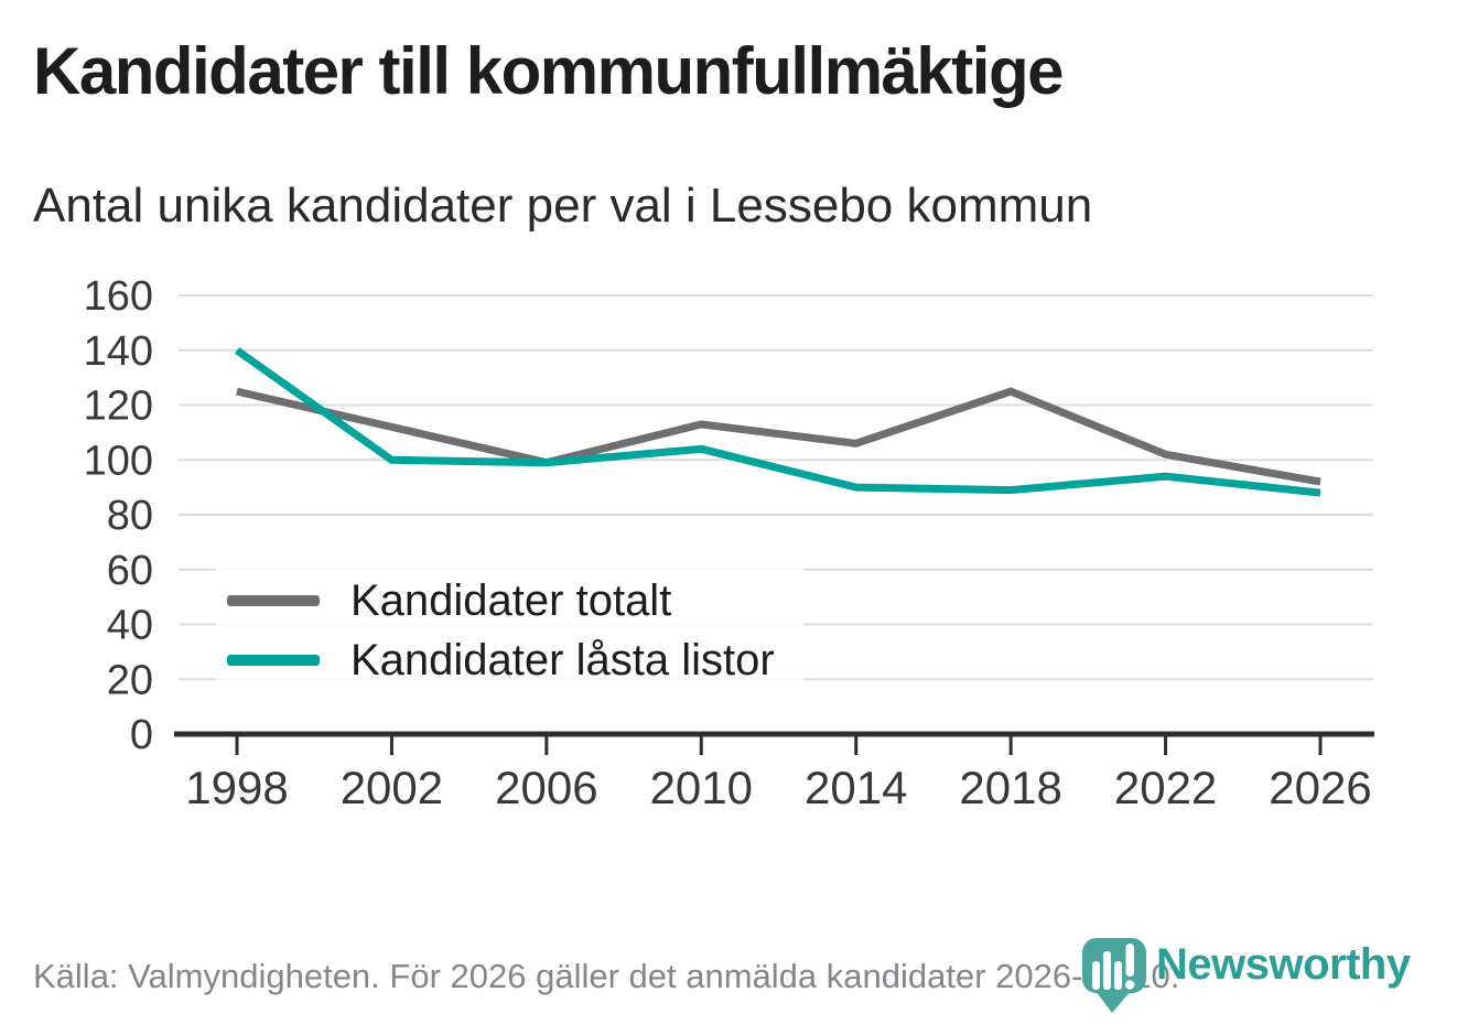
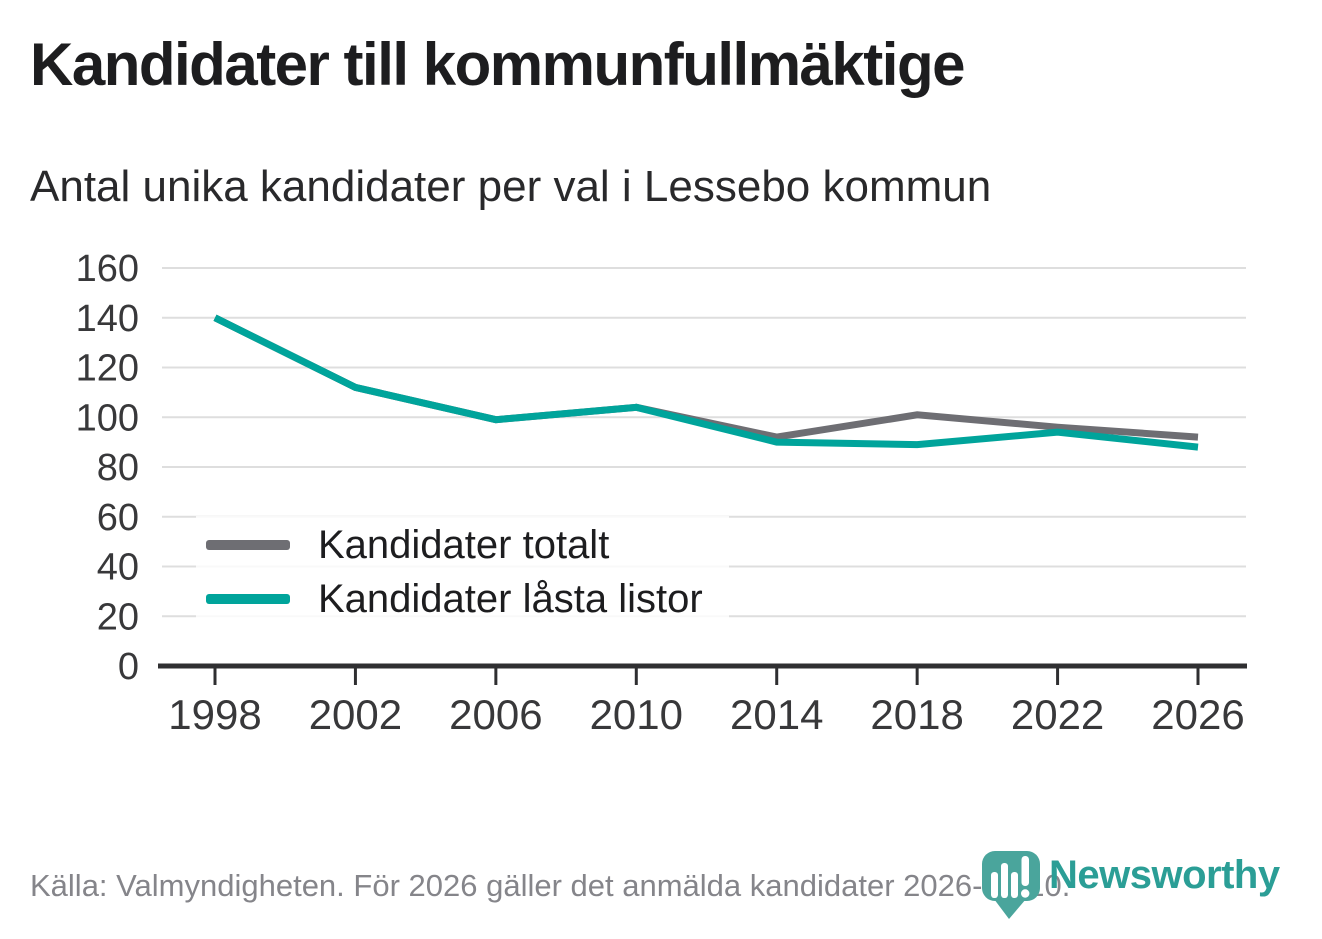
Kandidater totalt/1998: 125 -> 140
Kandidater låsta listor/2002: 100 -> 112
Kandidater totalt/2010: 113 -> 104
Kandidater totalt/2014: 106 -> 92
Kandidater totalt/2018: 125 -> 101
Kandidater totalt/2022: 102 -> 96
